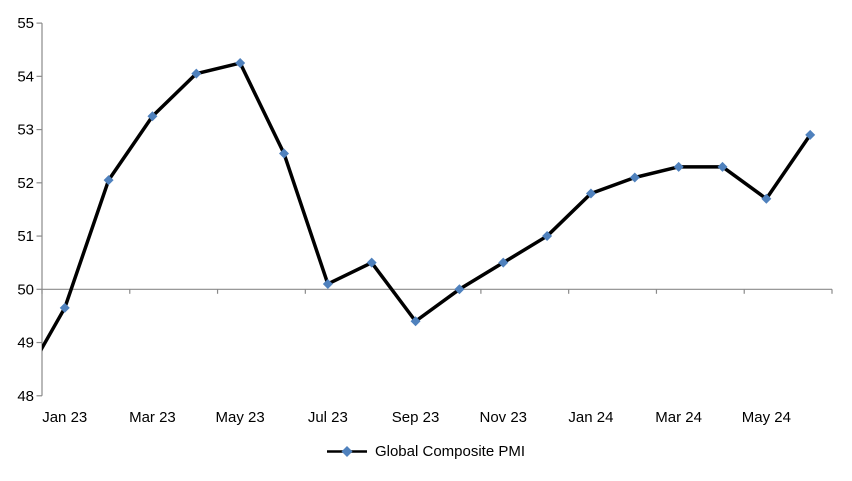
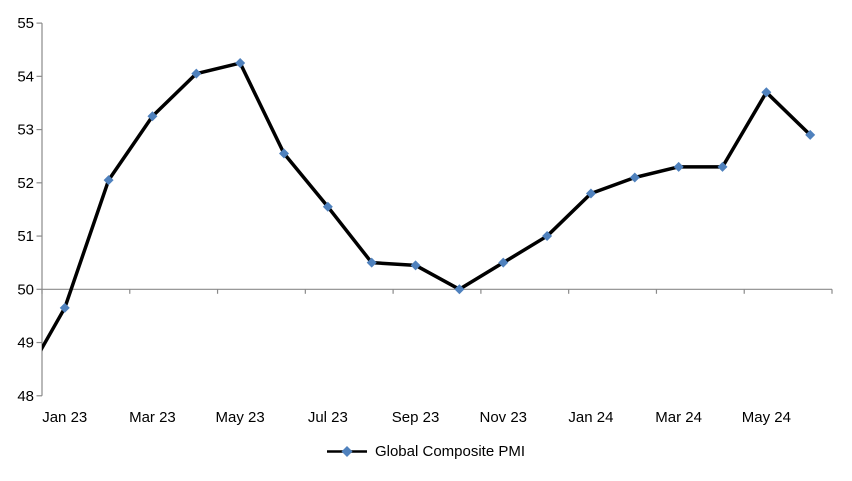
Jul 23: 50.1 -> 51.5
Sep 23: 49.4 -> 50.5
May 24: 51.7 -> 53.7
